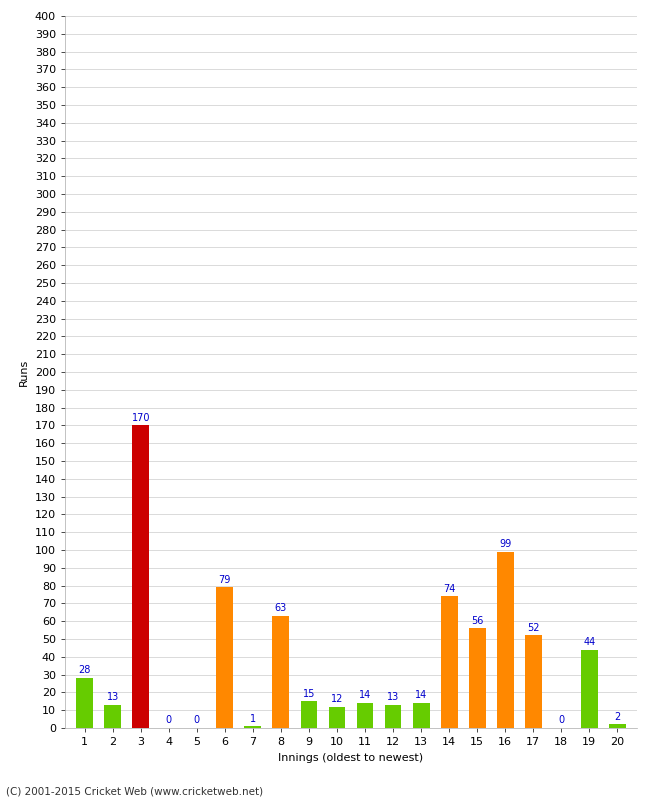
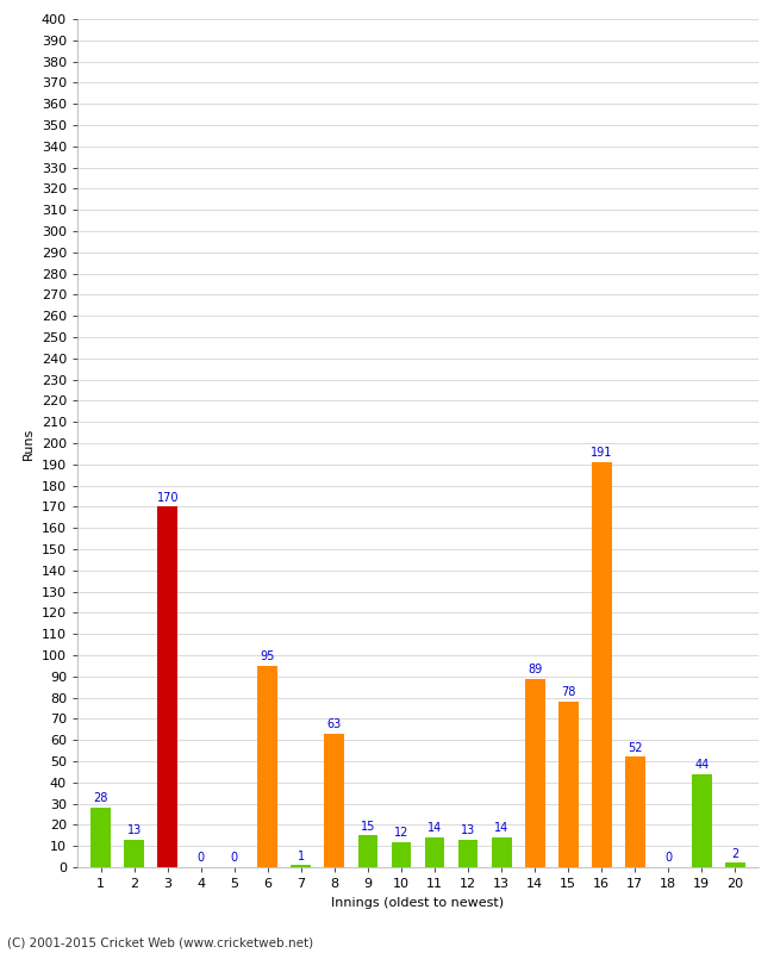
6: 79 -> 95
14: 74 -> 89
15: 56 -> 78
16: 99 -> 191
